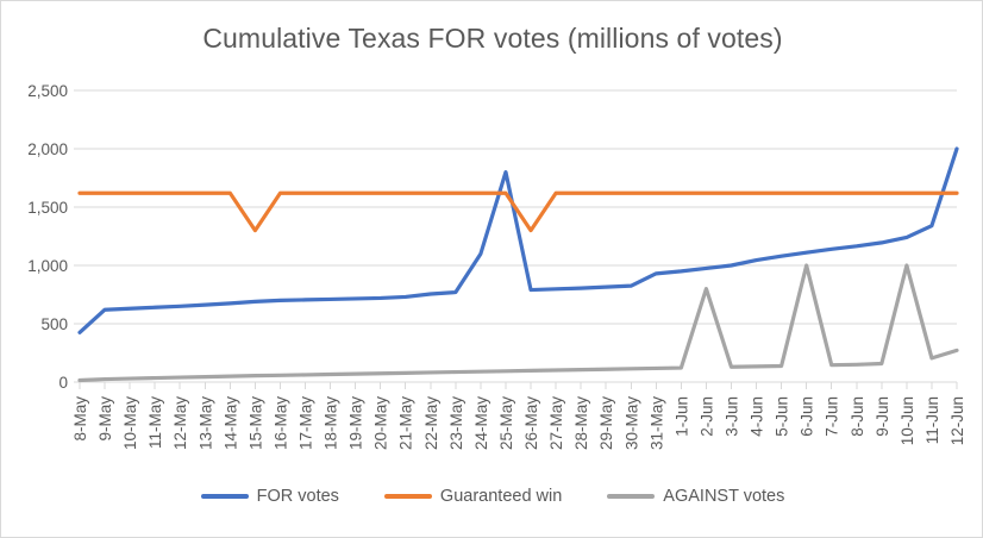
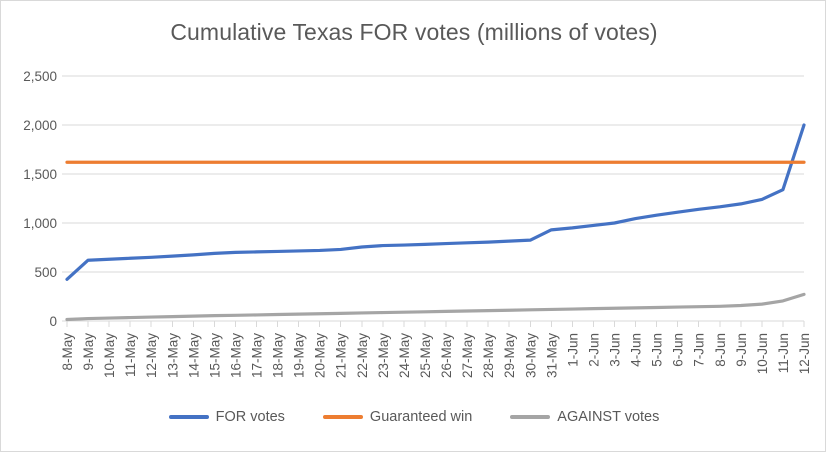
Guaranteed win/15-May: 1300 -> 1600
FOR votes/24-May: 1100 -> 800
FOR votes/25-May: 1800 -> 800
Guaranteed win/26-May: 1300 -> 1600
AGAINST votes/2-Jun: 800 -> 100
AGAINST votes/6-Jun: 1000 -> 100
AGAINST votes/10-Jun: 1000 -> 200
